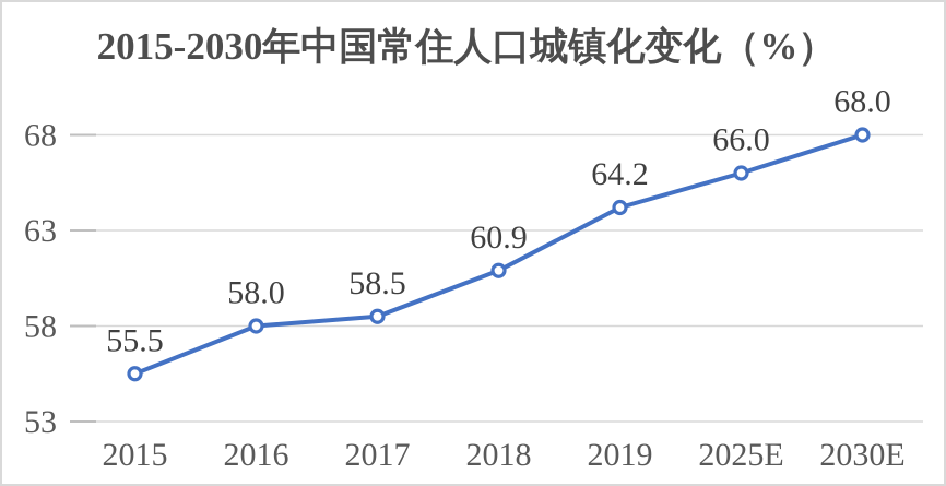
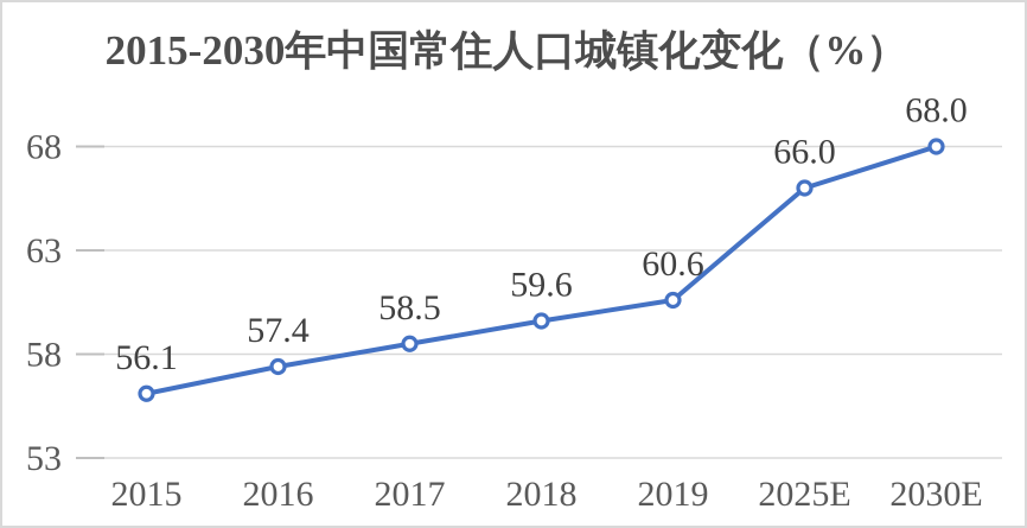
2015: 55.5 -> 56.1
2016: 58.0 -> 57.4
2018: 60.9 -> 59.6
2019: 64.2 -> 60.6
